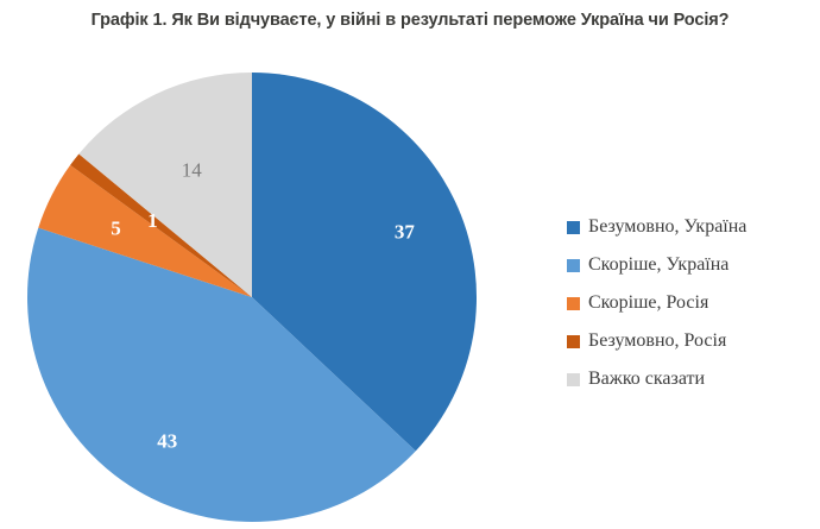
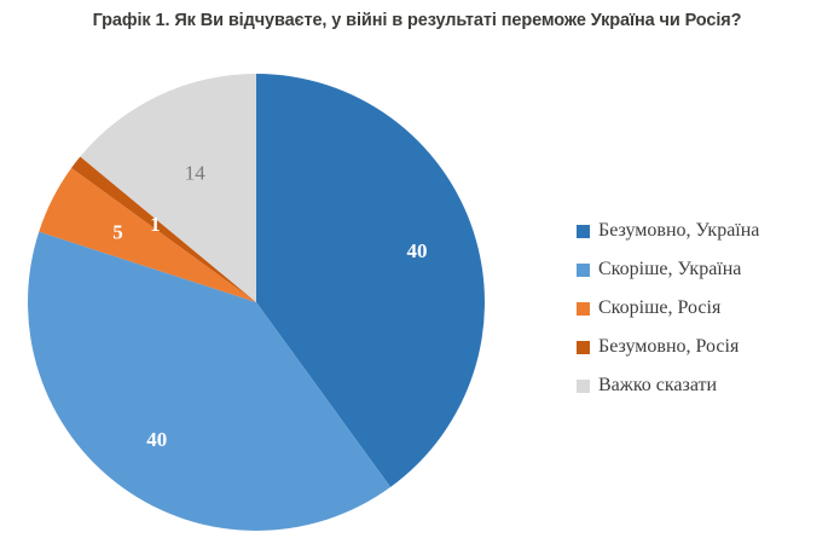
Безумовно, Україна: 37 -> 40
Скоріше, Україна: 43 -> 40
